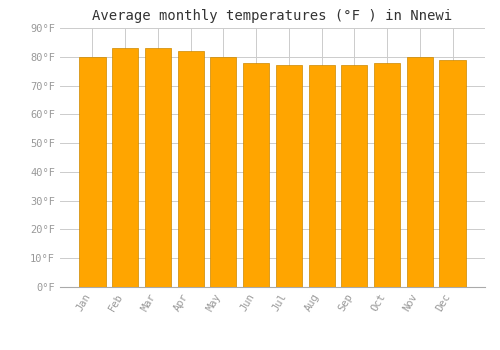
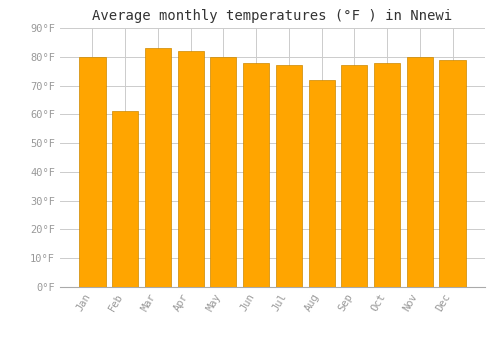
Feb: 83°F -> 61°F
Aug: 77°F -> 72°F
